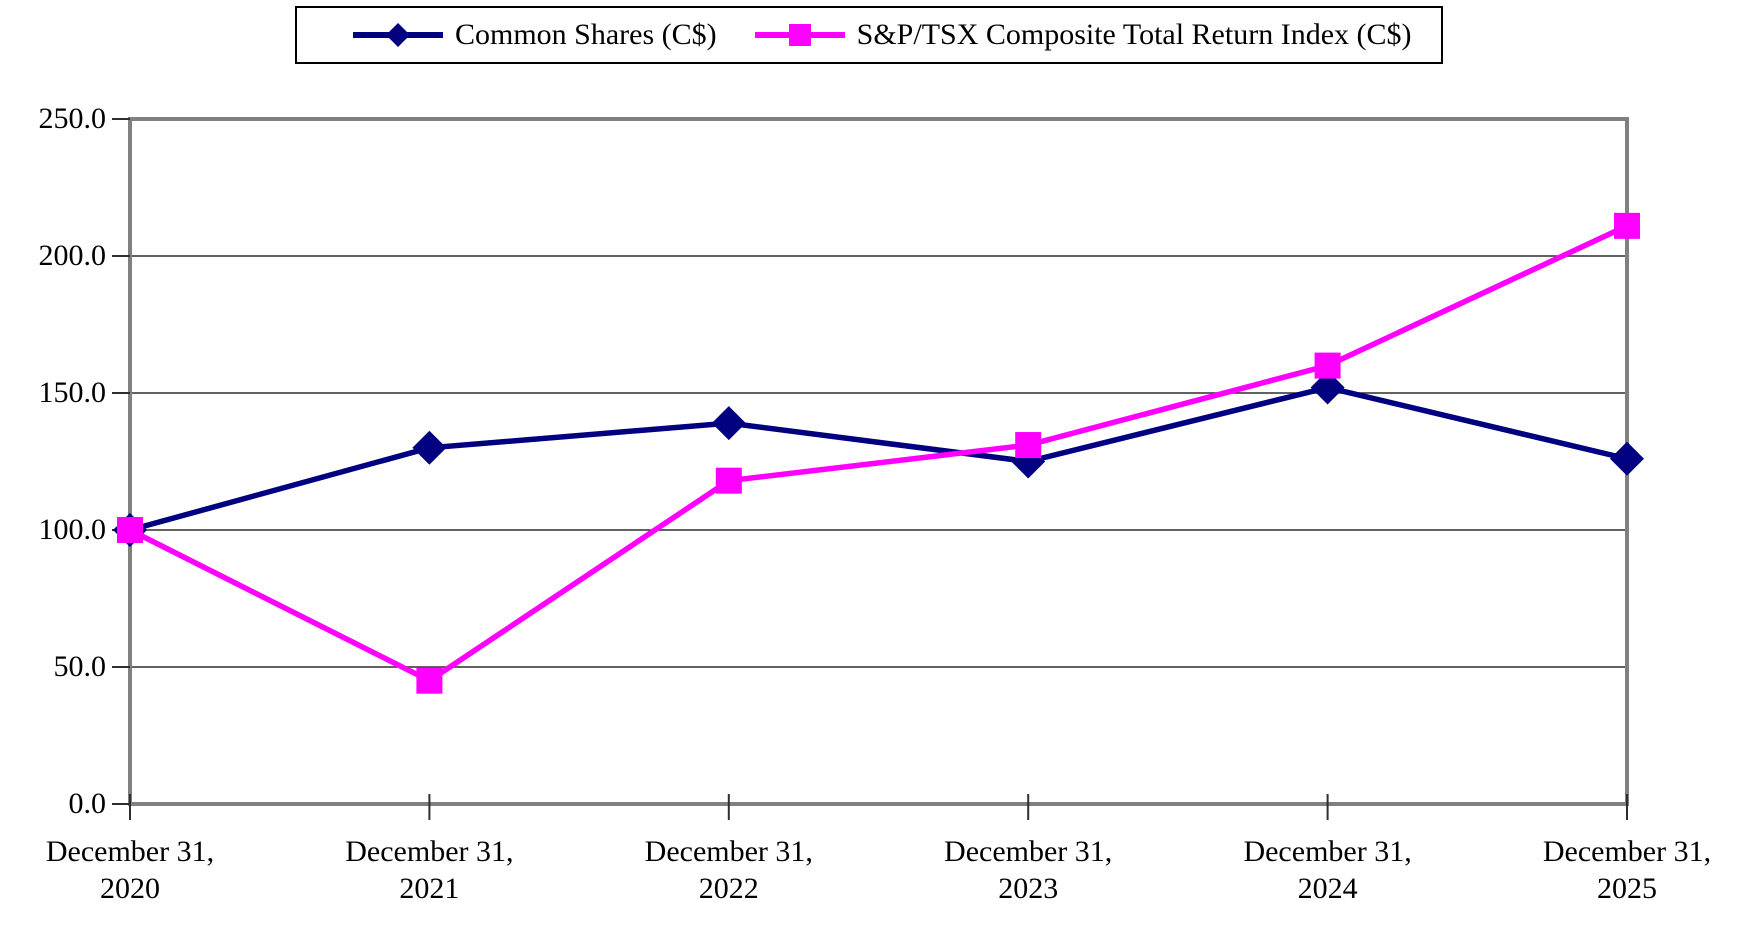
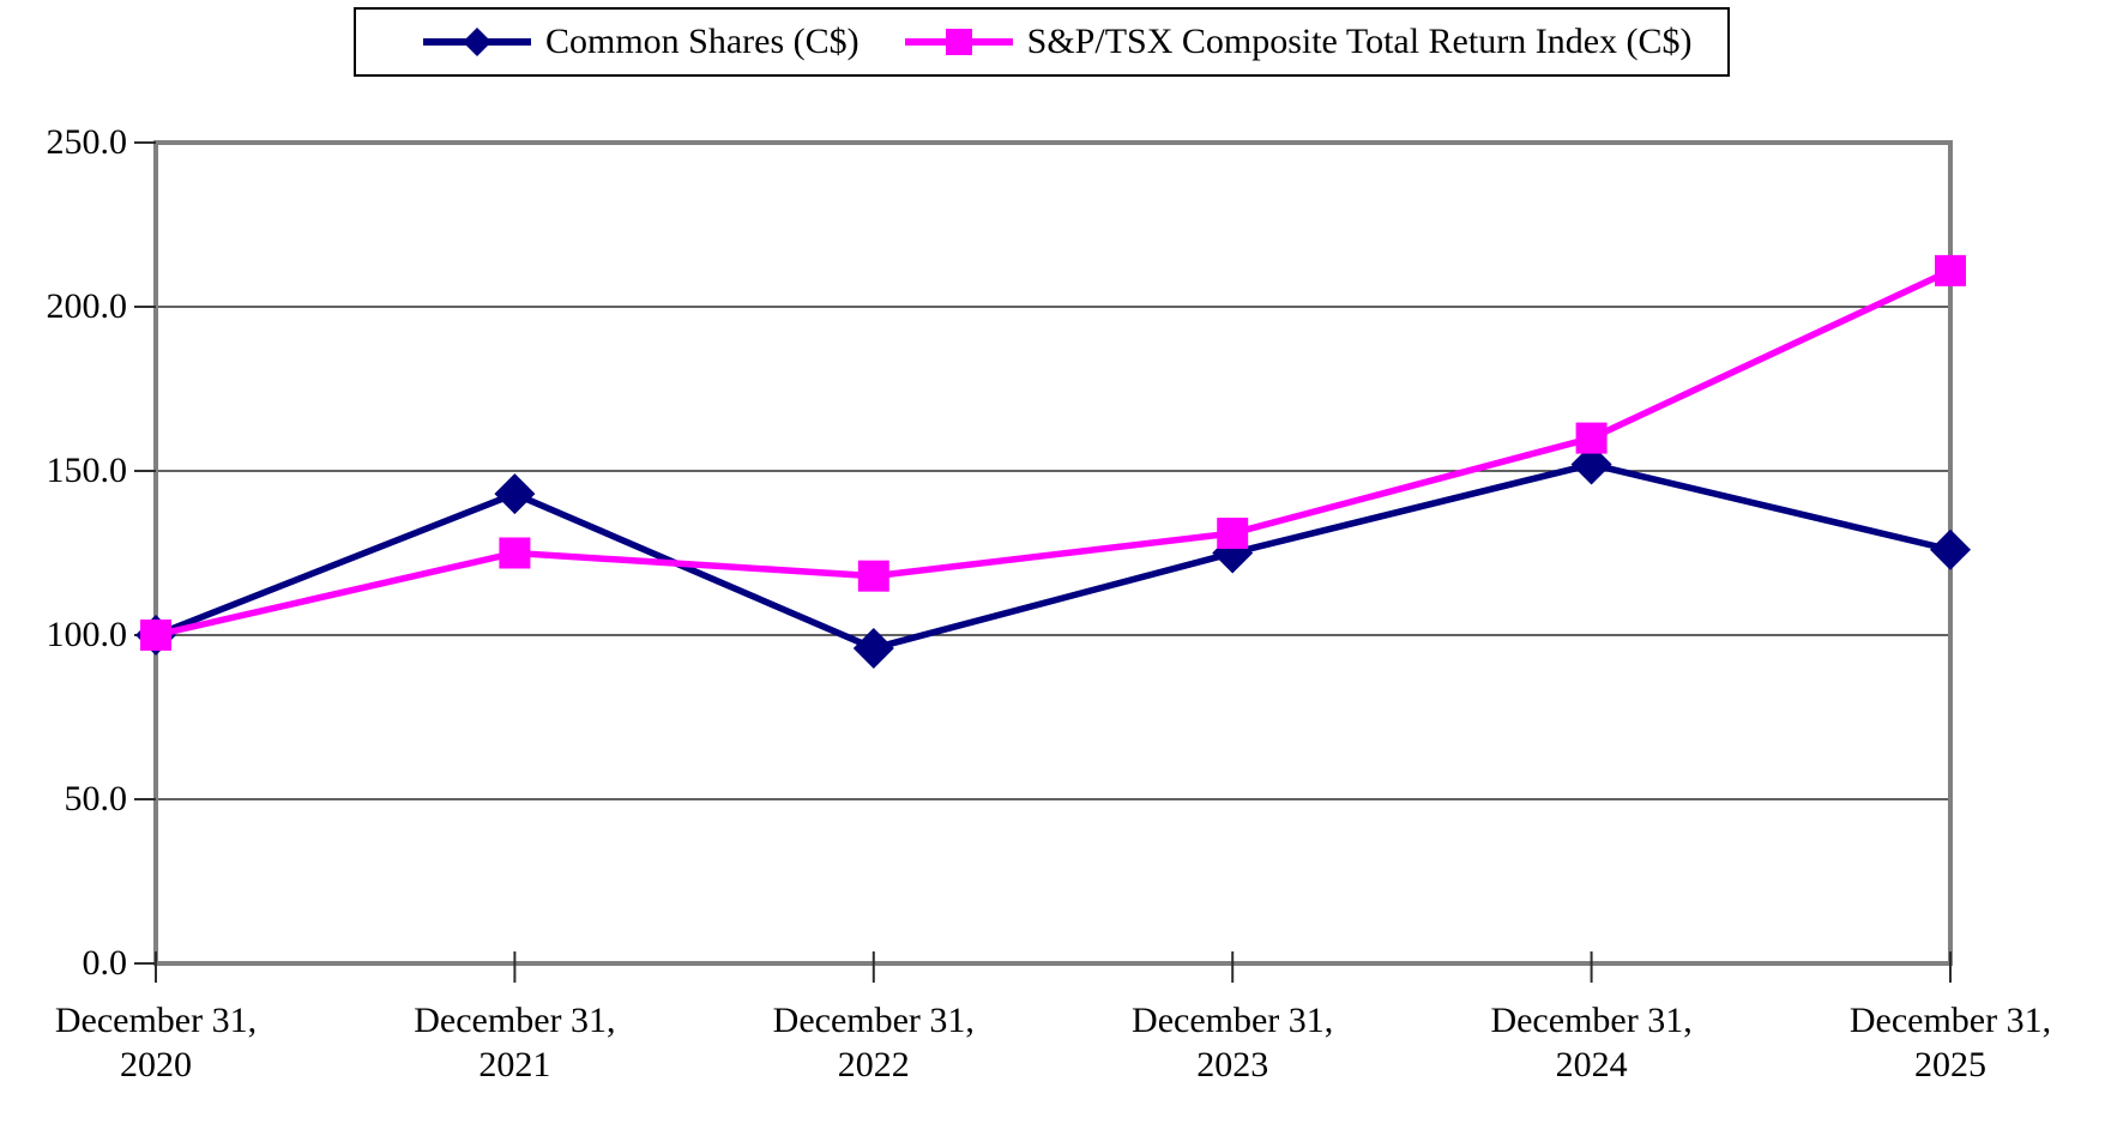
Common Shares (C$)/December 31, 2021: 130 -> 143
S&P/TSX Composite Total Return Index (C$)/December 31, 2021: 45 -> 125
Common Shares (C$)/December 31, 2022: 139 -> 96
